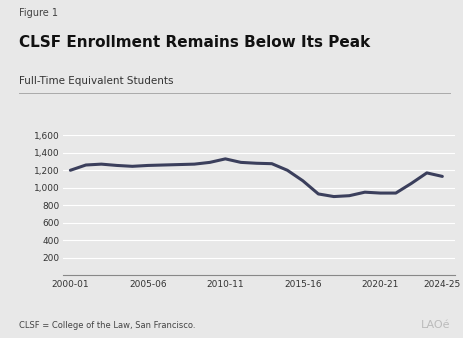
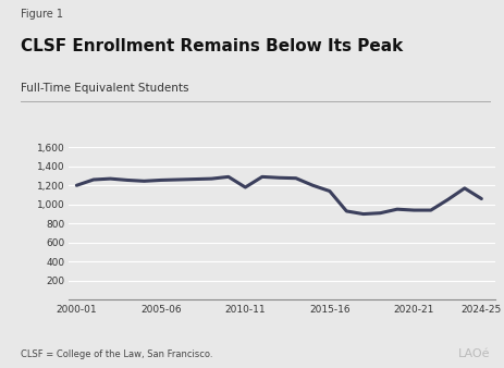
2010-11: 1,330 -> 1,180
2015-16: 1,080 -> 1,140
2024-25: 1,130 -> 1,060
